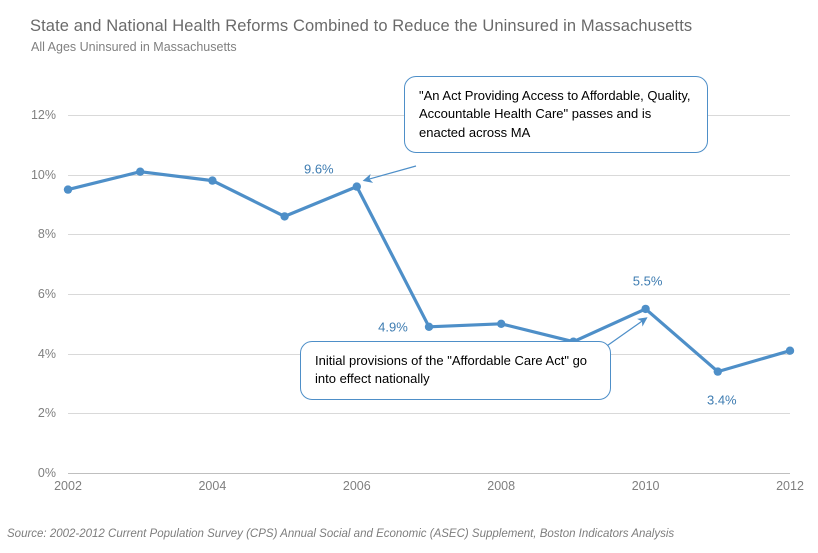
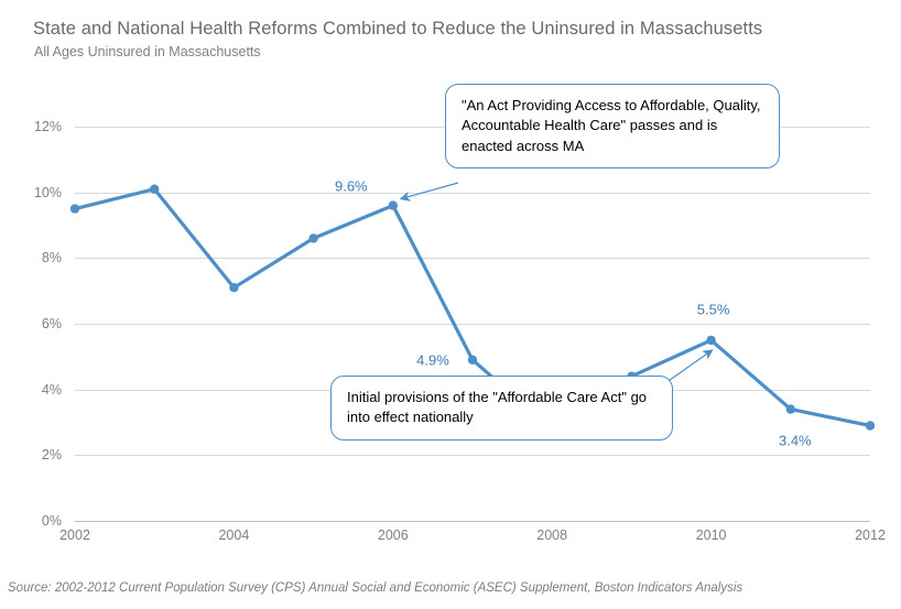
2004: 9.8% -> 7.1%
2008: 5.0% -> 2.8%
2012: 4.1% -> 2.9%
